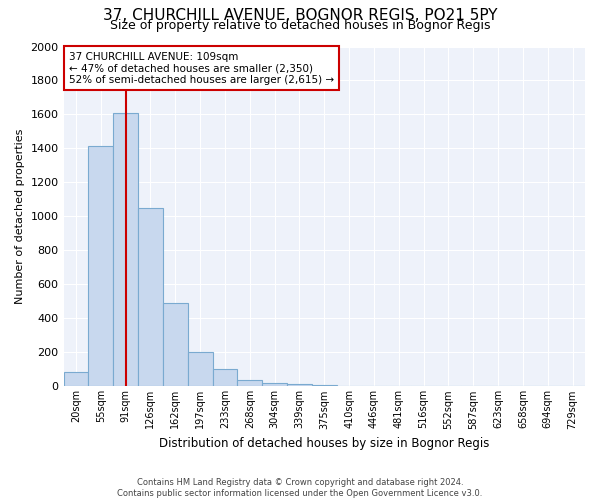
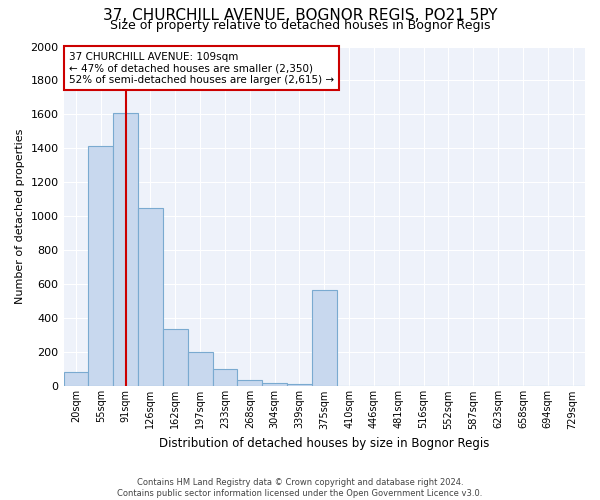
162sqm: 490 -> 340
375sqm: 10 -> 570
